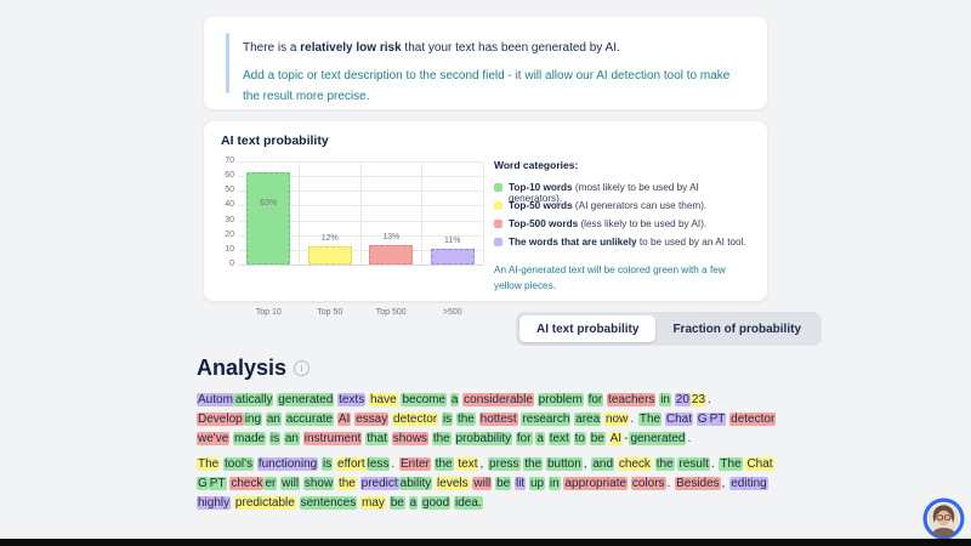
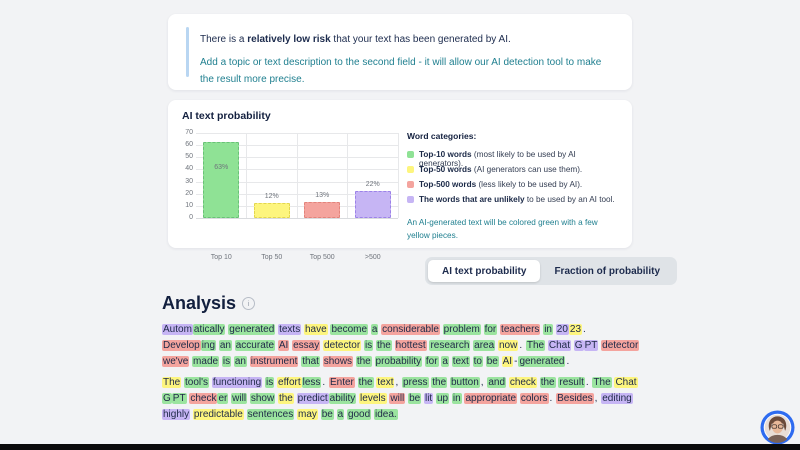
>500: 11% -> 22%
